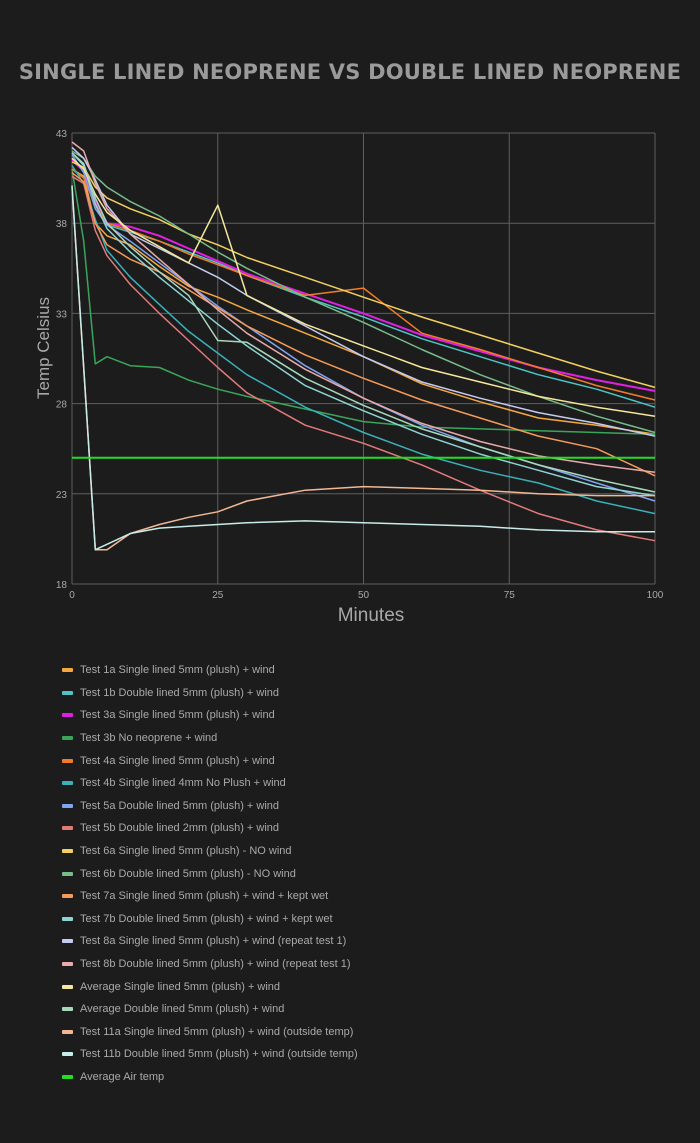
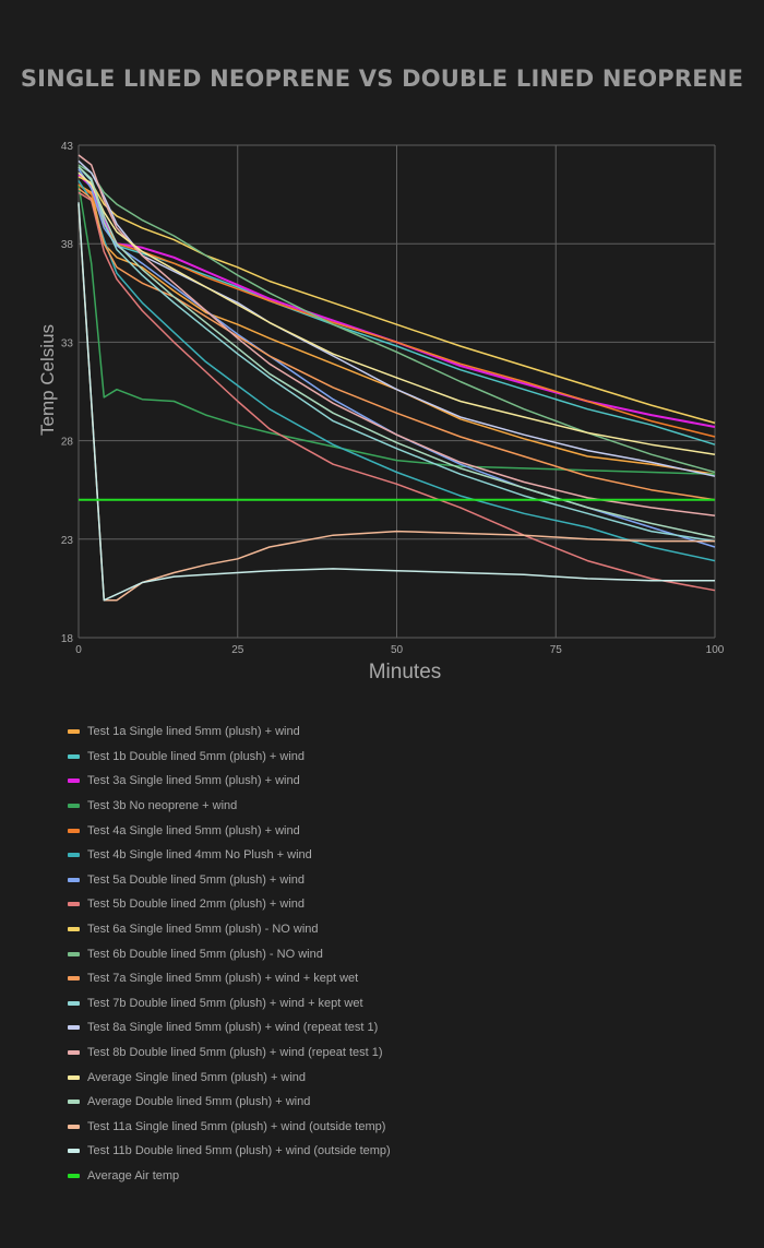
Average Single lined 5mm (plush) + wind/25: 39.0 -> 34.9
Average Double lined 5mm (plush) + wind/25: 31.5 -> 32.7
Test 4a Single lined 5mm (plush) + wind/50: 34.4 -> 33.0
Test 7a Single lined 5mm (plush) + wind + kept wet/100: 24.0 -> 25.0
